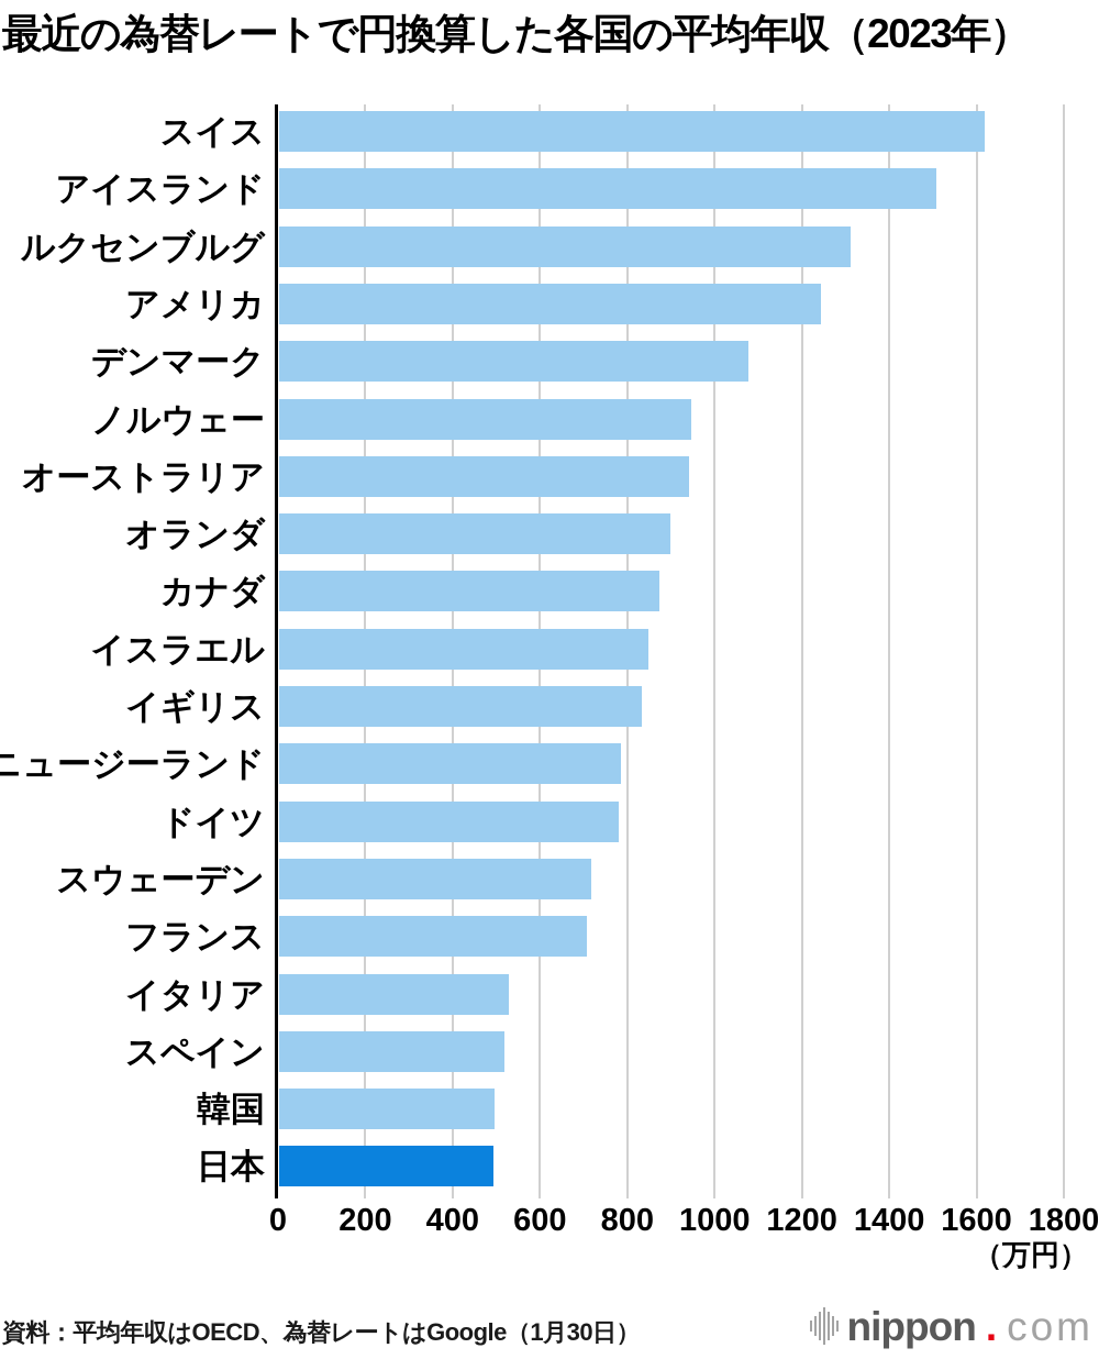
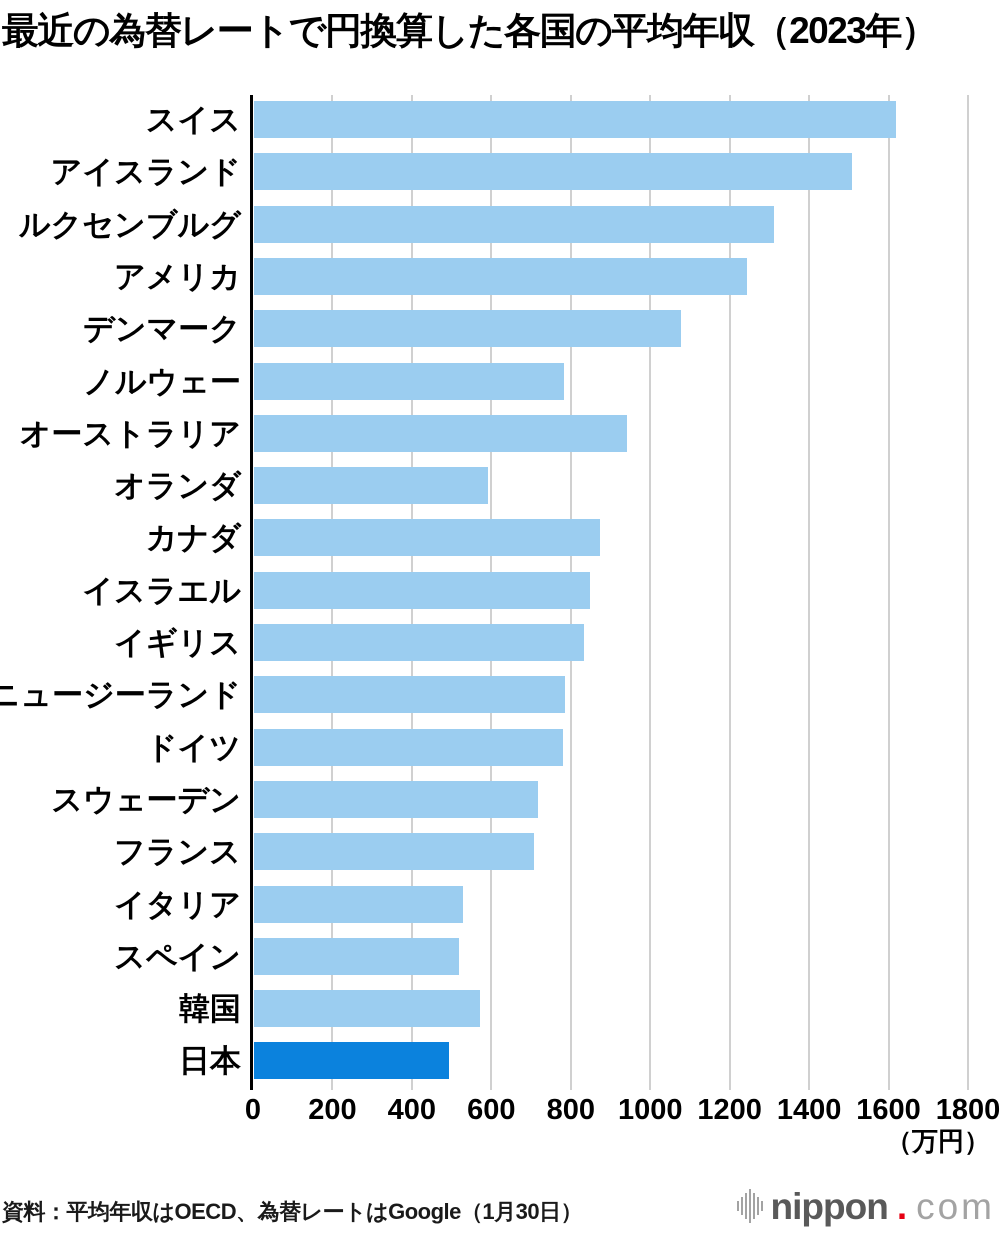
ノルウェー: 940 -> 780
オランダ: 900 -> 590
韓国: 490 -> 570
